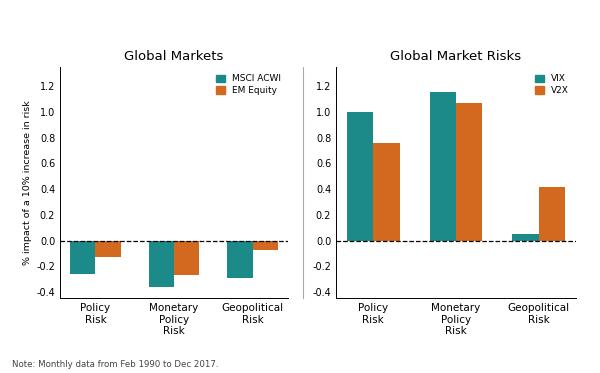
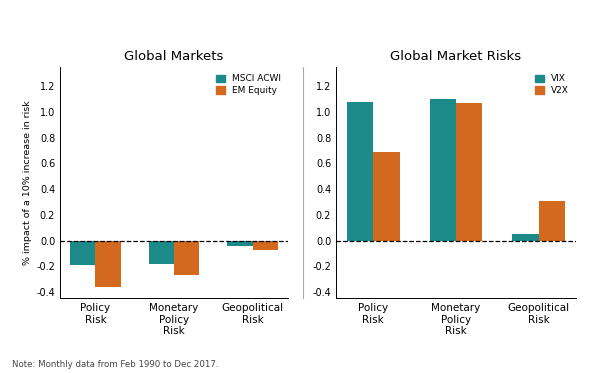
Global Markets/MSCI ACWI/Policy Risk: -0.26 -> -0.19
Global Markets/EM Equity/Policy Risk: -0.13 -> -0.36
Global Markets/MSCI ACWI/Monetary Policy Risk: -0.36 -> -0.18
Global Markets/MSCI ACWI/Geopolitical Risk: -0.29 -> -0.04
Global Market Risks/VIX/Policy Risk: 1.00 -> 1.08
Global Market Risks/V2X/Policy Risk: 0.76 -> 0.69
Global Market Risks/VIX/Monetary Policy Risk: 1.16 -> 1.10
Global Market Risks/V2X/Geopolitical Risk: 0.42 -> 0.31
